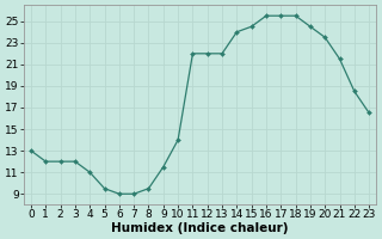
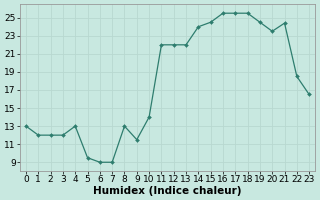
4: 11.0 -> 13.0
8: 9.5 -> 13.0
21: 21.5 -> 24.4
